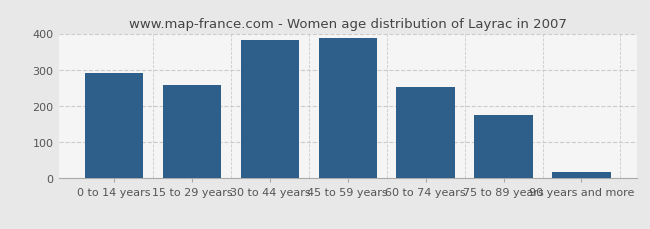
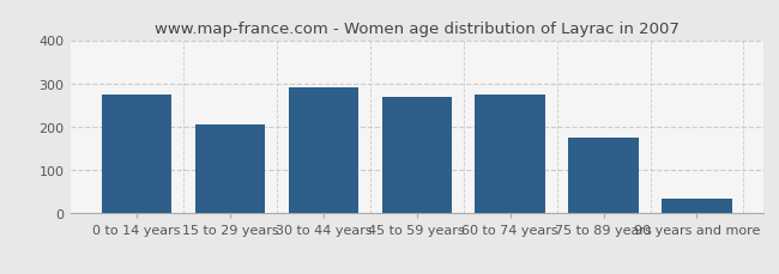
0 to 14 years: 291 -> 275
15 to 29 years: 259 -> 205
30 to 44 years: 381 -> 290
45 to 59 years: 388 -> 270
60 to 74 years: 251 -> 275
90 years and more: 18 -> 35
